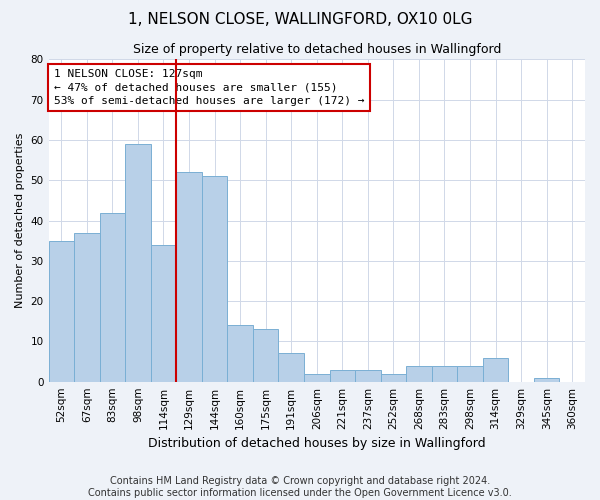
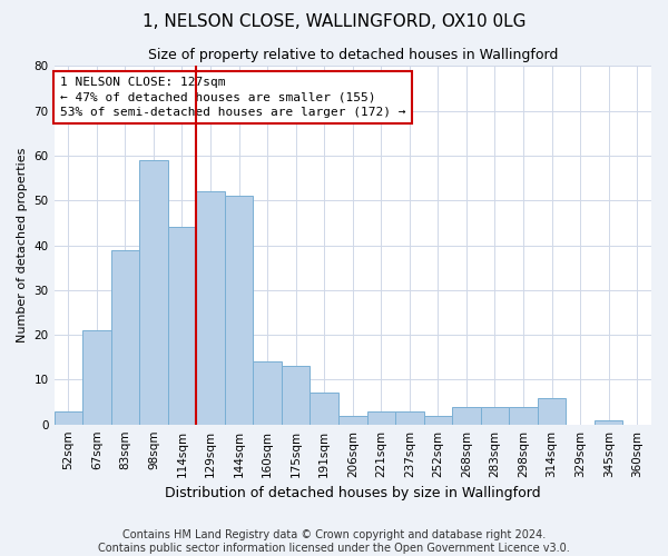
52sqm: 35 -> 3
67sqm: 37 -> 21
83sqm: 42 -> 39
114sqm: 34 -> 44
